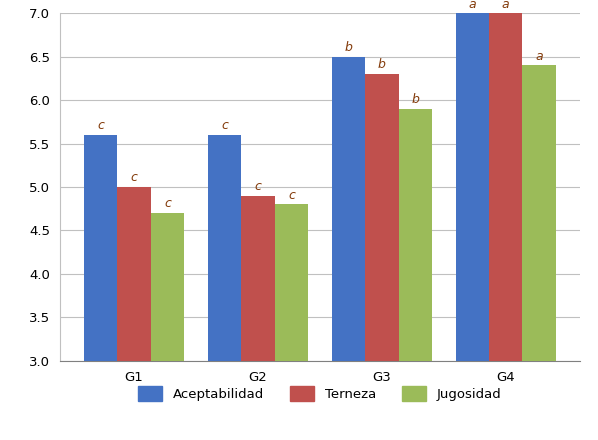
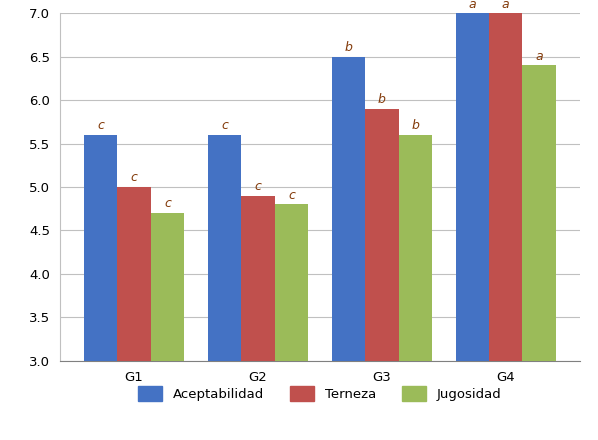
Terneza/G3: 6.3 -> 5.9
Jugosidad/G3: 5.9 -> 5.6
